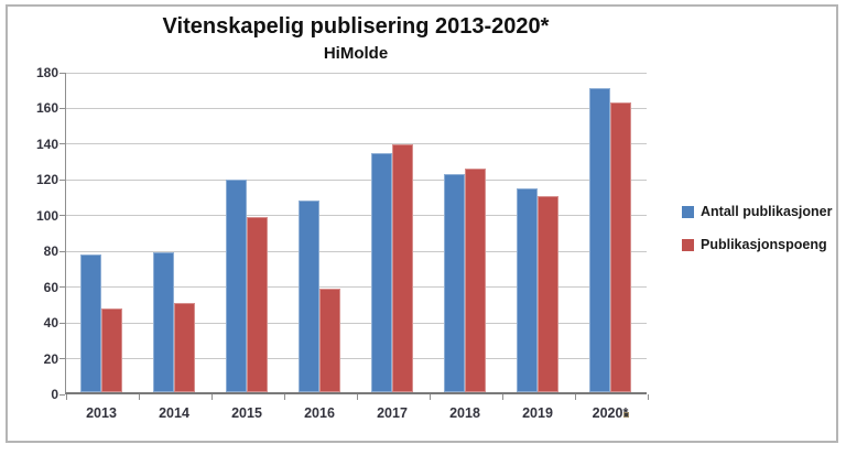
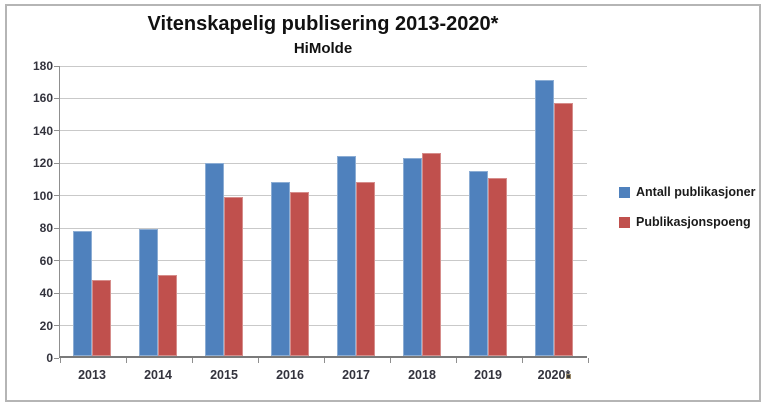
Publikasjonspoeng/2016: 58 -> 101
Antall publikasjoner/2017: 134 -> 123
Publikasjonspoeng/2017: 139 -> 107
Publikasjonspoeng/2020*: 162 -> 156
